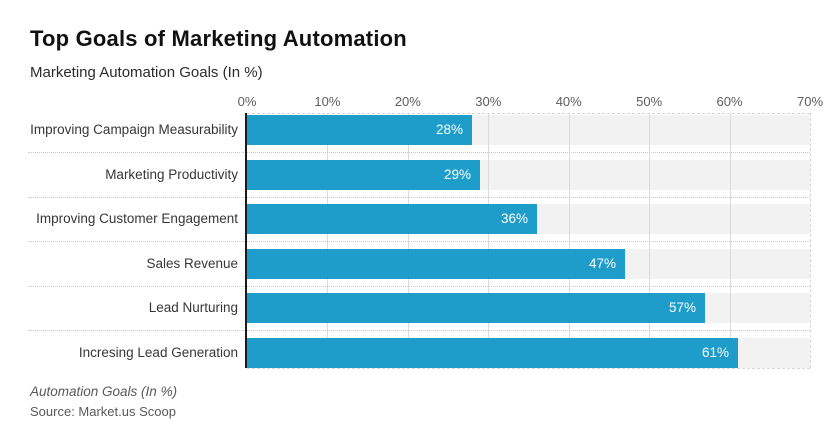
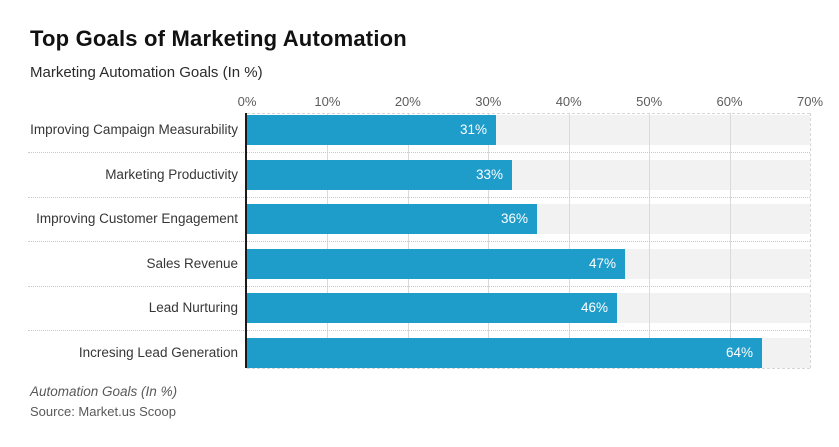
Improving Campaign Measurability: 28% -> 31%
Marketing Productivity: 29% -> 33%
Lead Nurturing: 57% -> 46%
Incresing Lead Generation: 61% -> 64%
